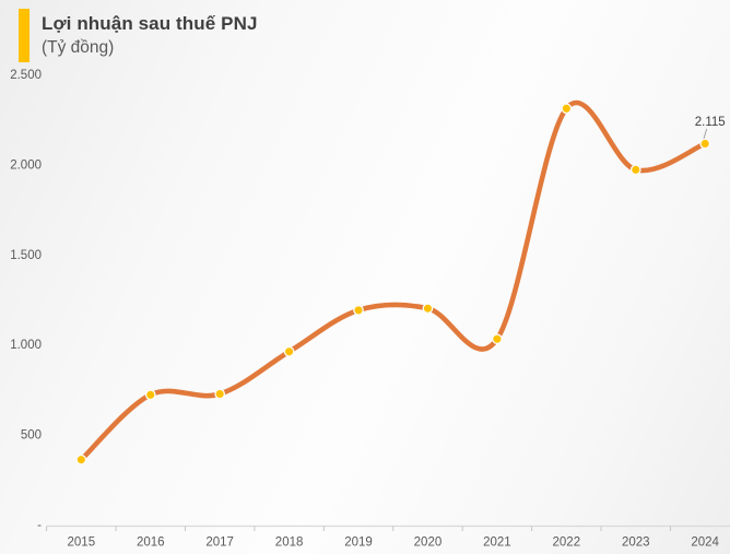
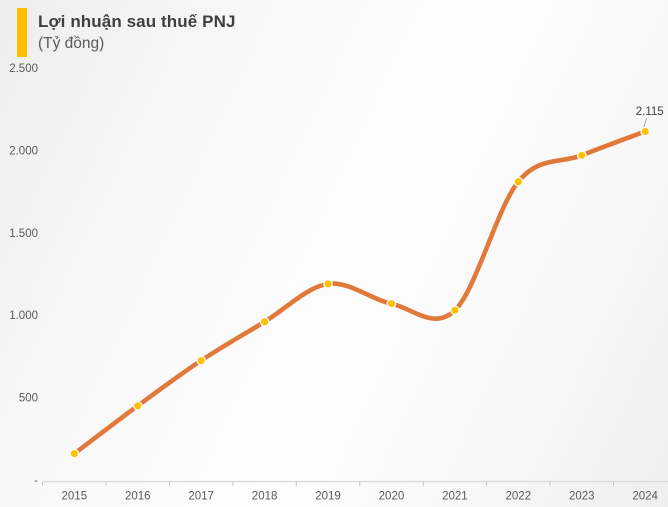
2015: 360 -> 160
2016: 720 -> 450
2020: 1200 -> 1070
2022: 2310 -> 1810
